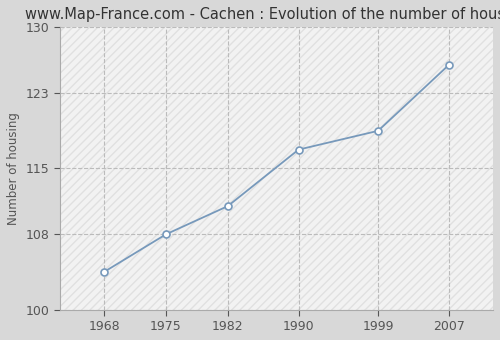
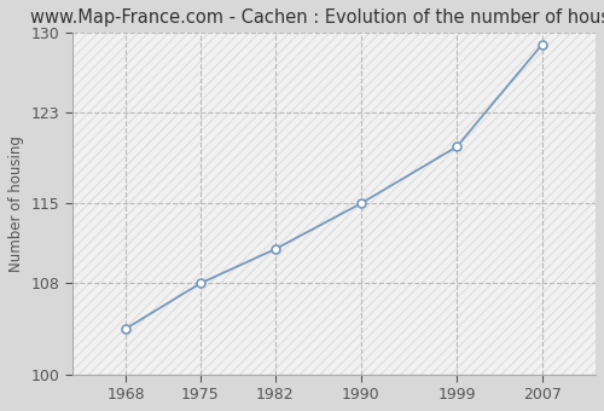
1990: 117 -> 115
1999: 119 -> 120
2007: 126 -> 129
